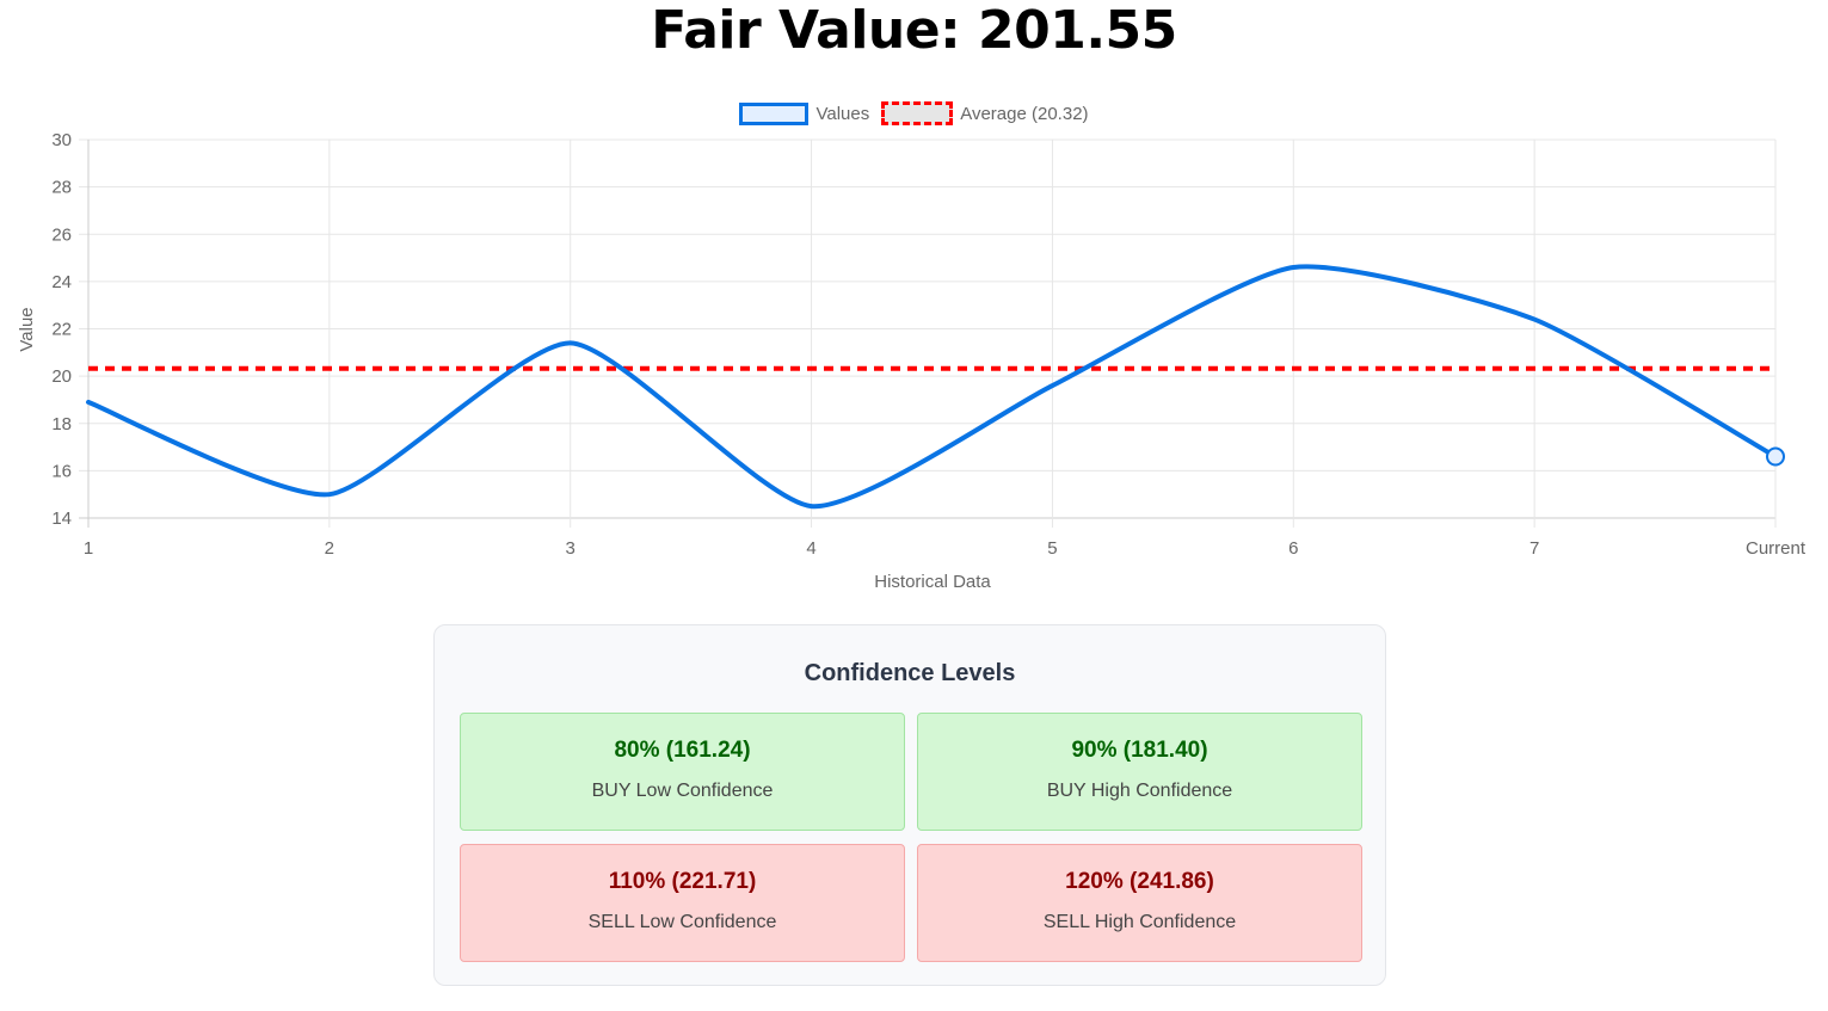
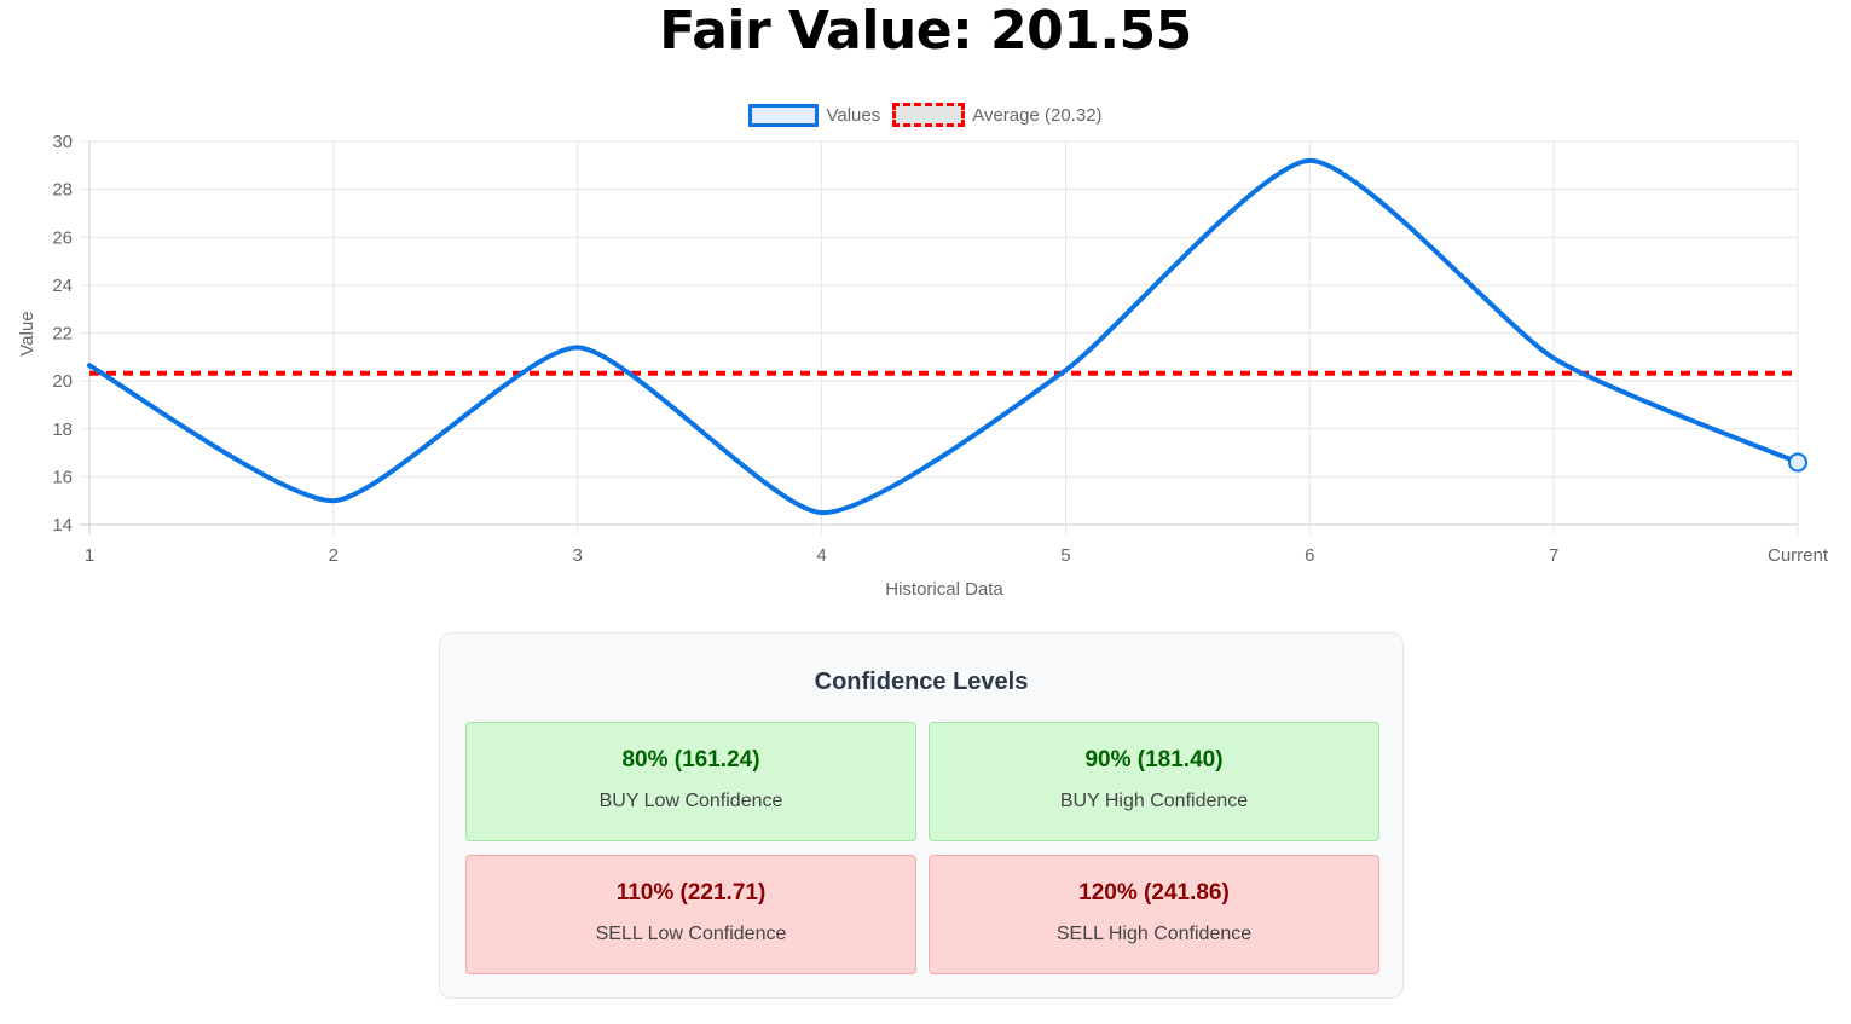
Values/1: 18.9 -> 20.6
Values/5: 19.6 -> 20.4
Values/6: 24.6 -> 29.2
Values/7: 22.4 -> 20.9
